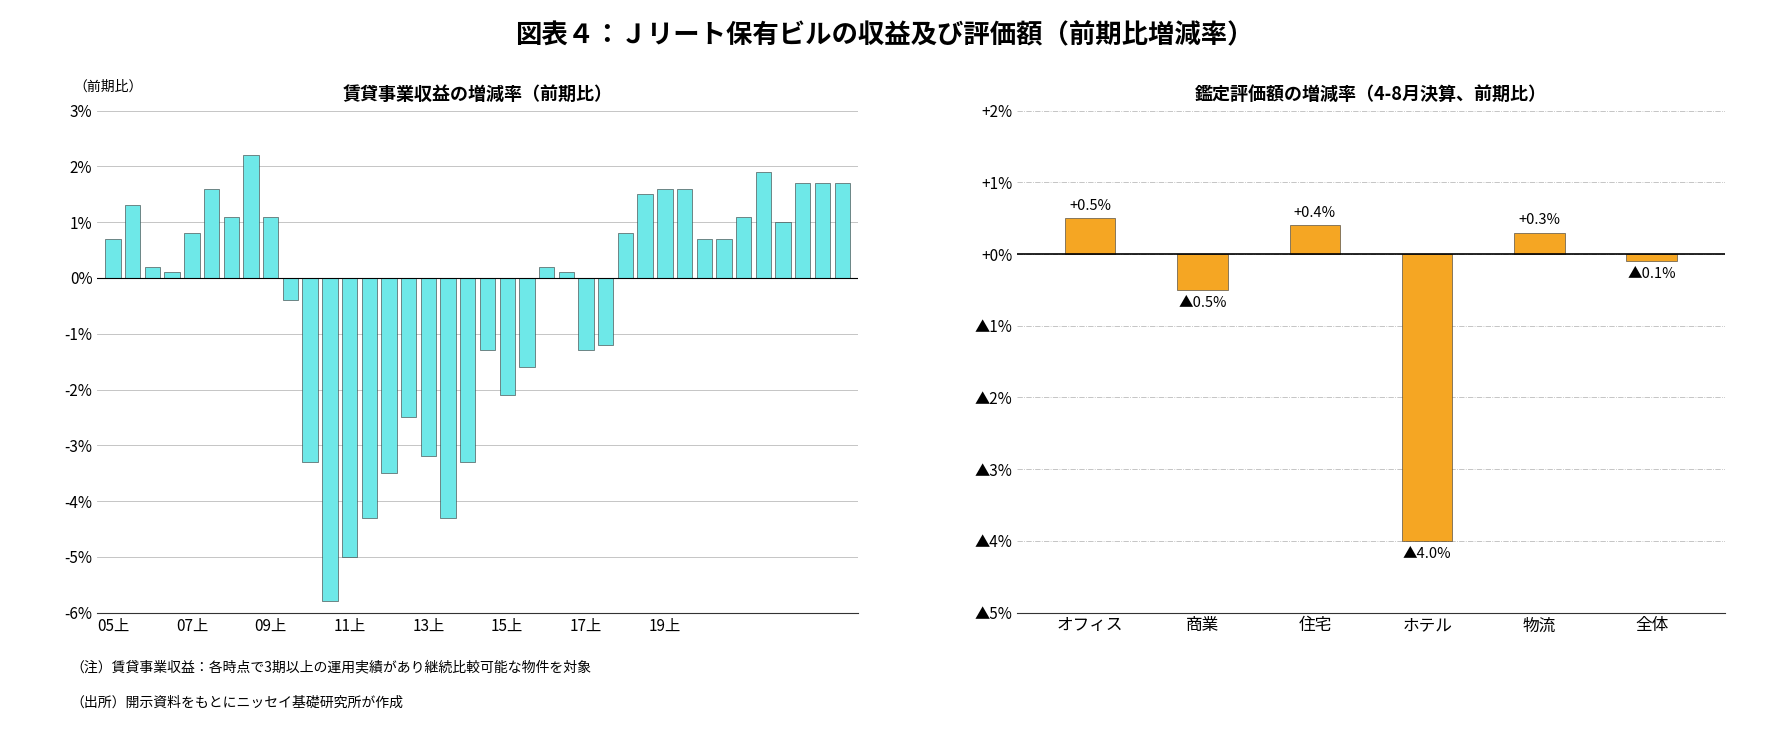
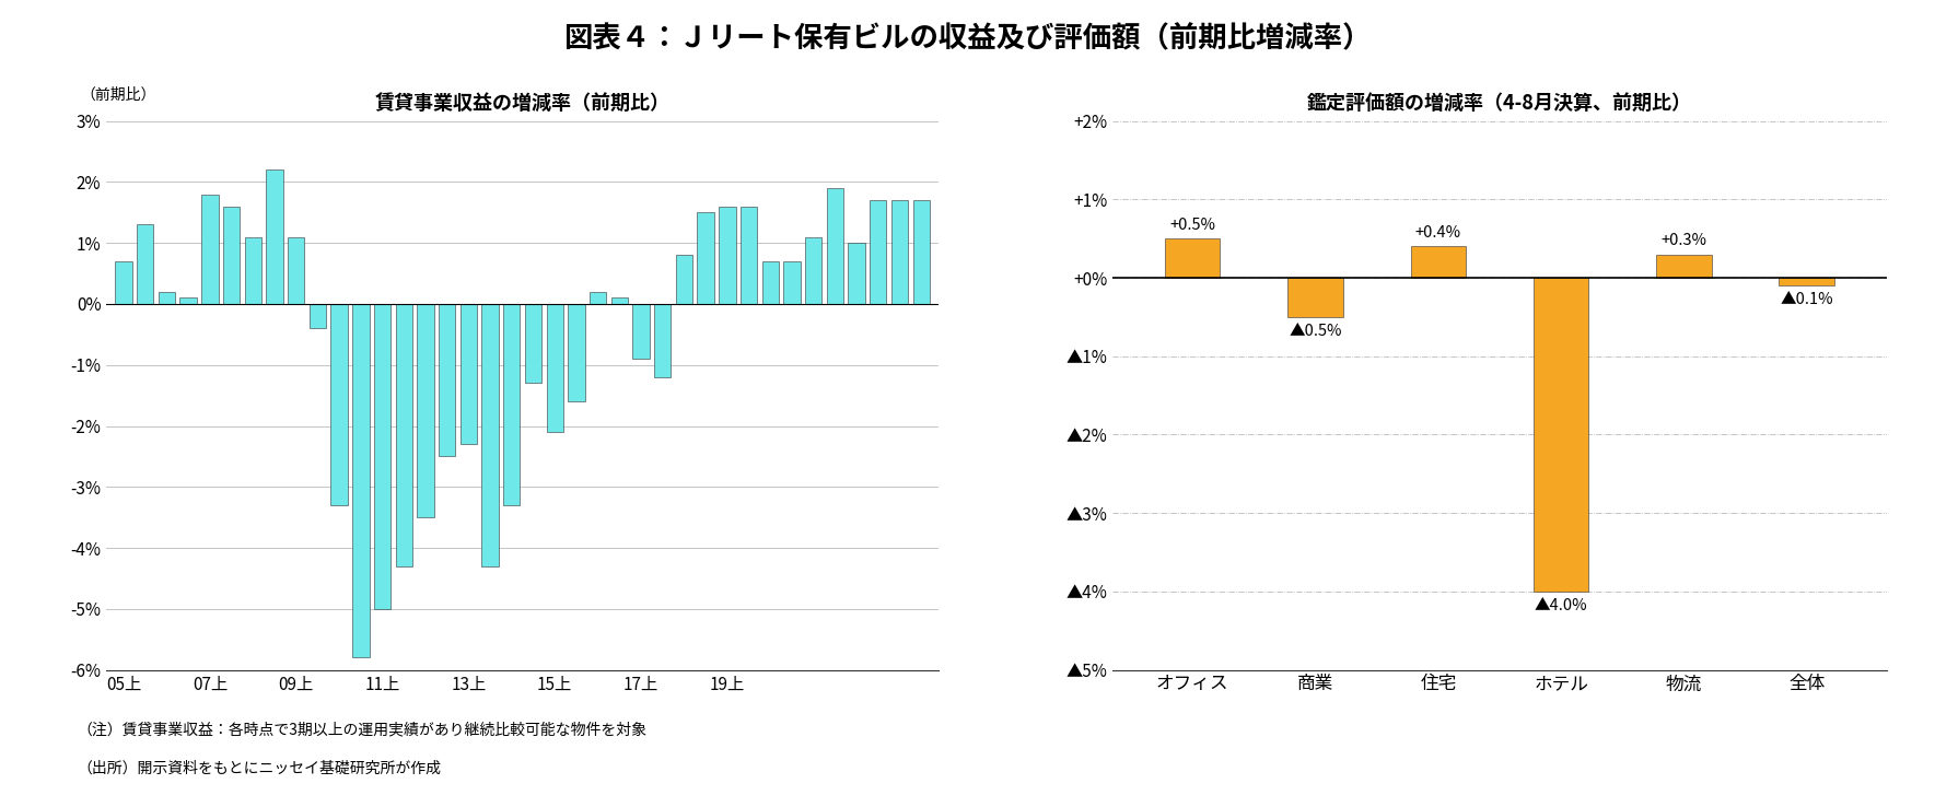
賃貸事業収益の増減率（前期比）/07上: 0.8% -> 1.8%
賃貸事業収益の増減率（前期比）/13上: -3.2% -> -2.3%
賃貸事業収益の増減率（前期比）/17上: -1.3% -> -0.9%
